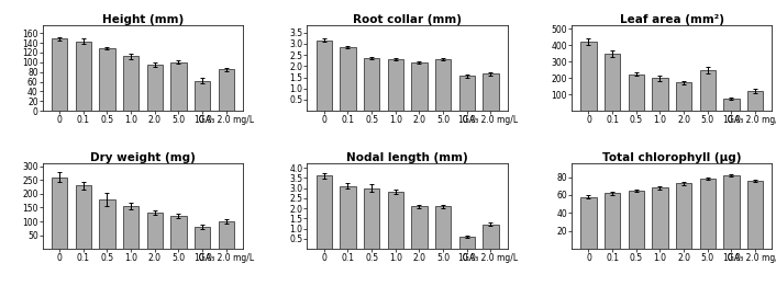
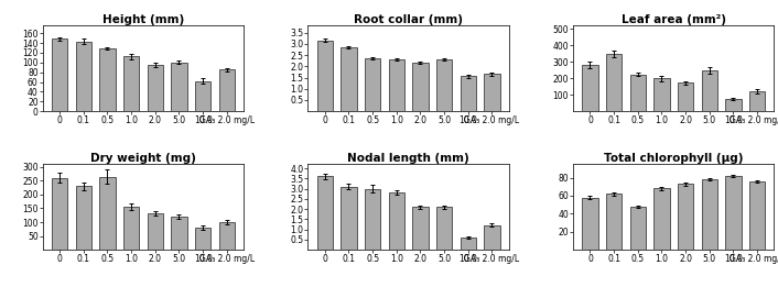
Leaf area (mm²)/0: 420 -> 280
Dry weight (mg)/0.5: 180 -> 265
Total chlorophyll (μg)/0.5: 65 -> 48
